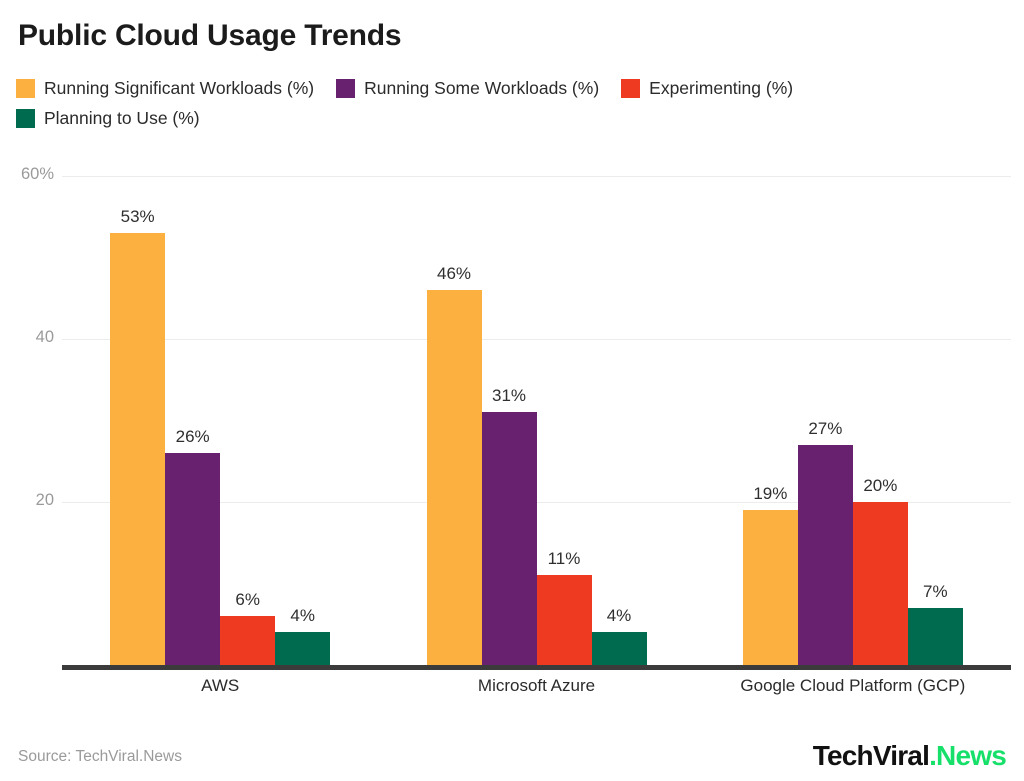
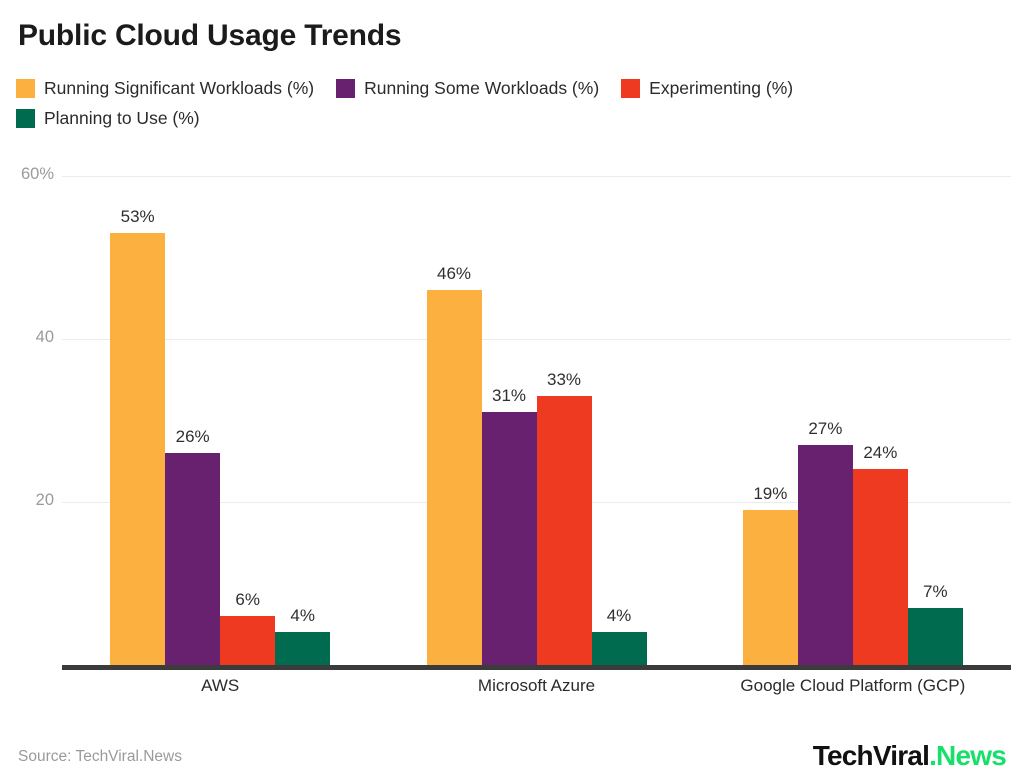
Experimenting (%)/Microsoft Azure: 11% -> 33%
Experimenting (%)/Google Cloud Platform (GCP): 20% -> 24%
